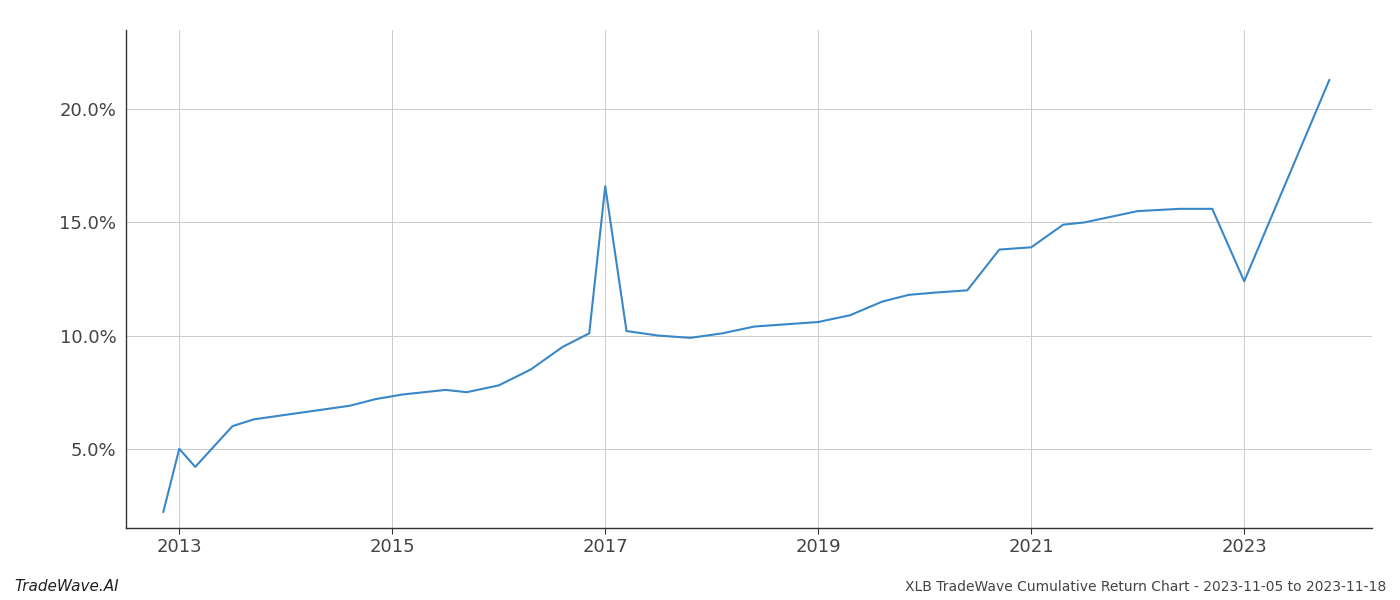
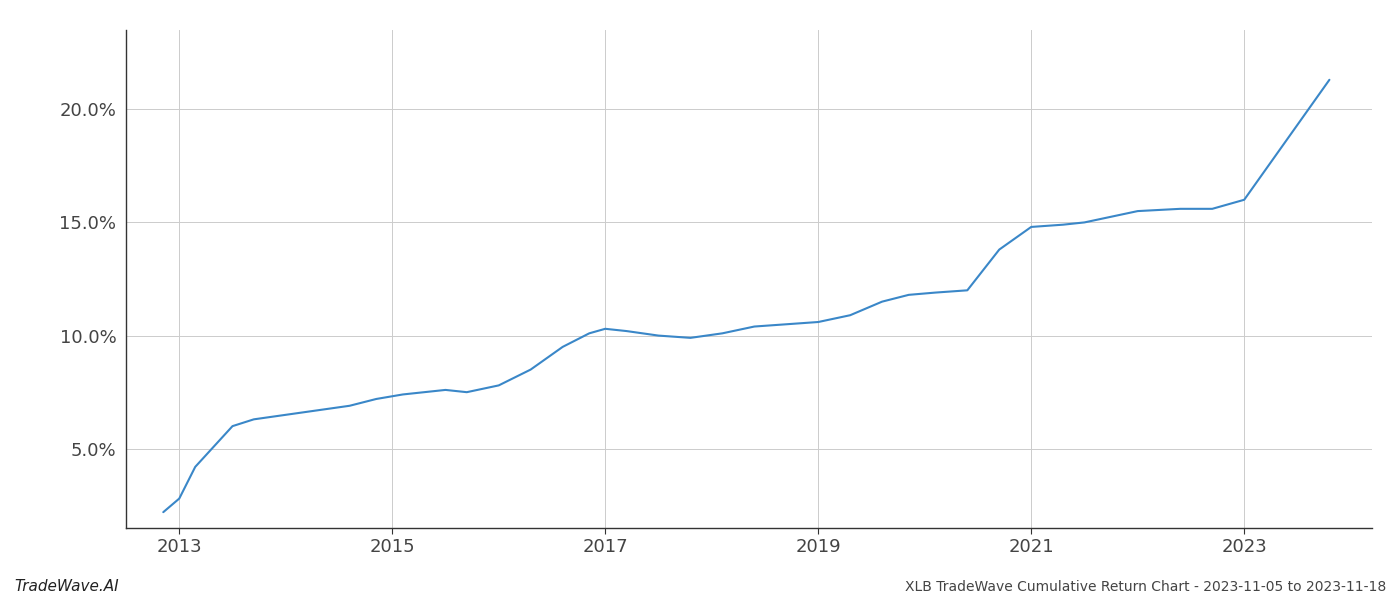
2013: 5.0% -> 2.8%
2017: 16.6% -> 10.3%
2021: 13.9% -> 14.8%
2023: 12.4% -> 16.0%
